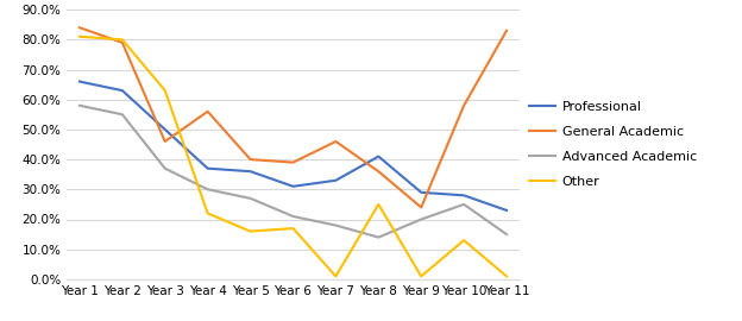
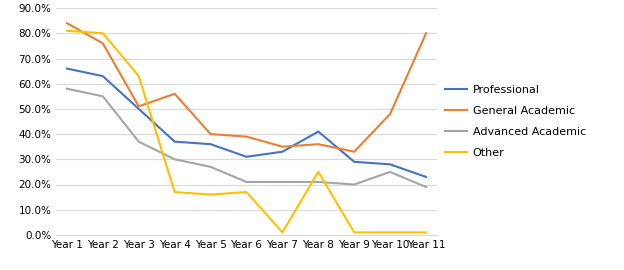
General Academic/Year 2: 79% -> 76%
General Academic/Year 3: 46% -> 51%
Other/Year 4: 22% -> 17%
General Academic/Year 7: 46% -> 35%
Advanced Academic/Year 7: 18% -> 21%
Advanced Academic/Year 8: 14% -> 21%
General Academic/Year 9: 24% -> 33%
General Academic/Year 10: 58% -> 48%
Other/Year 10: 13% -> 1%
General Academic/Year 11: 83% -> 80%
Advanced Academic/Year 11: 15% -> 19%
